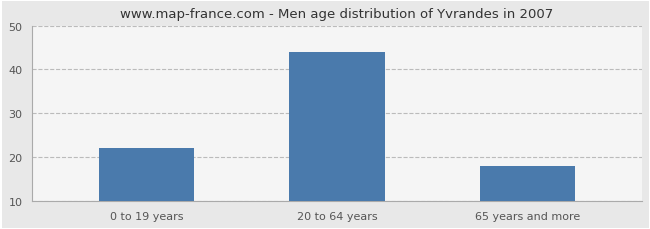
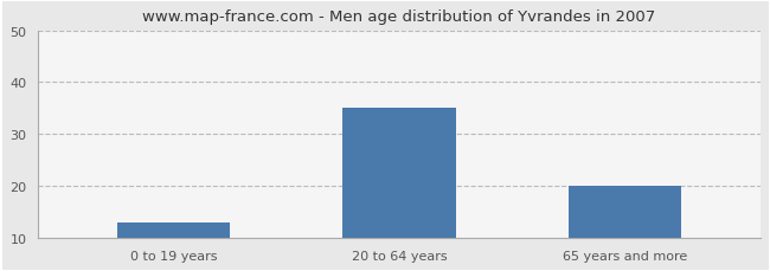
0 to 19 years: 22 -> 13
20 to 64 years: 44 -> 35
65 years and more: 18 -> 20
